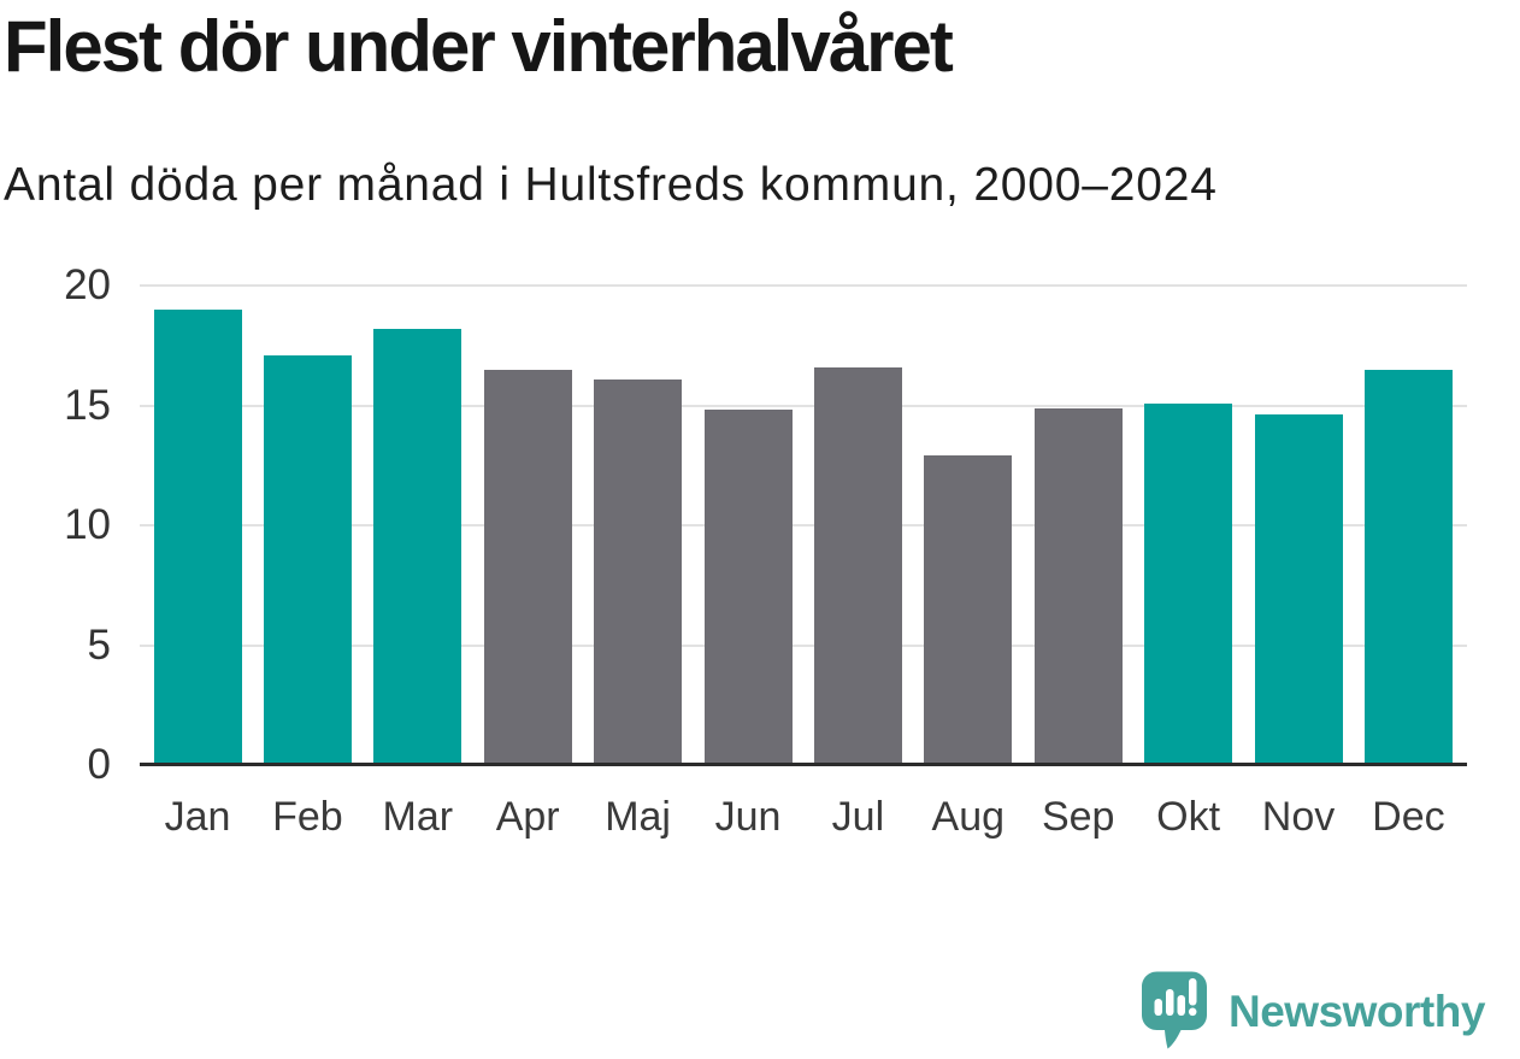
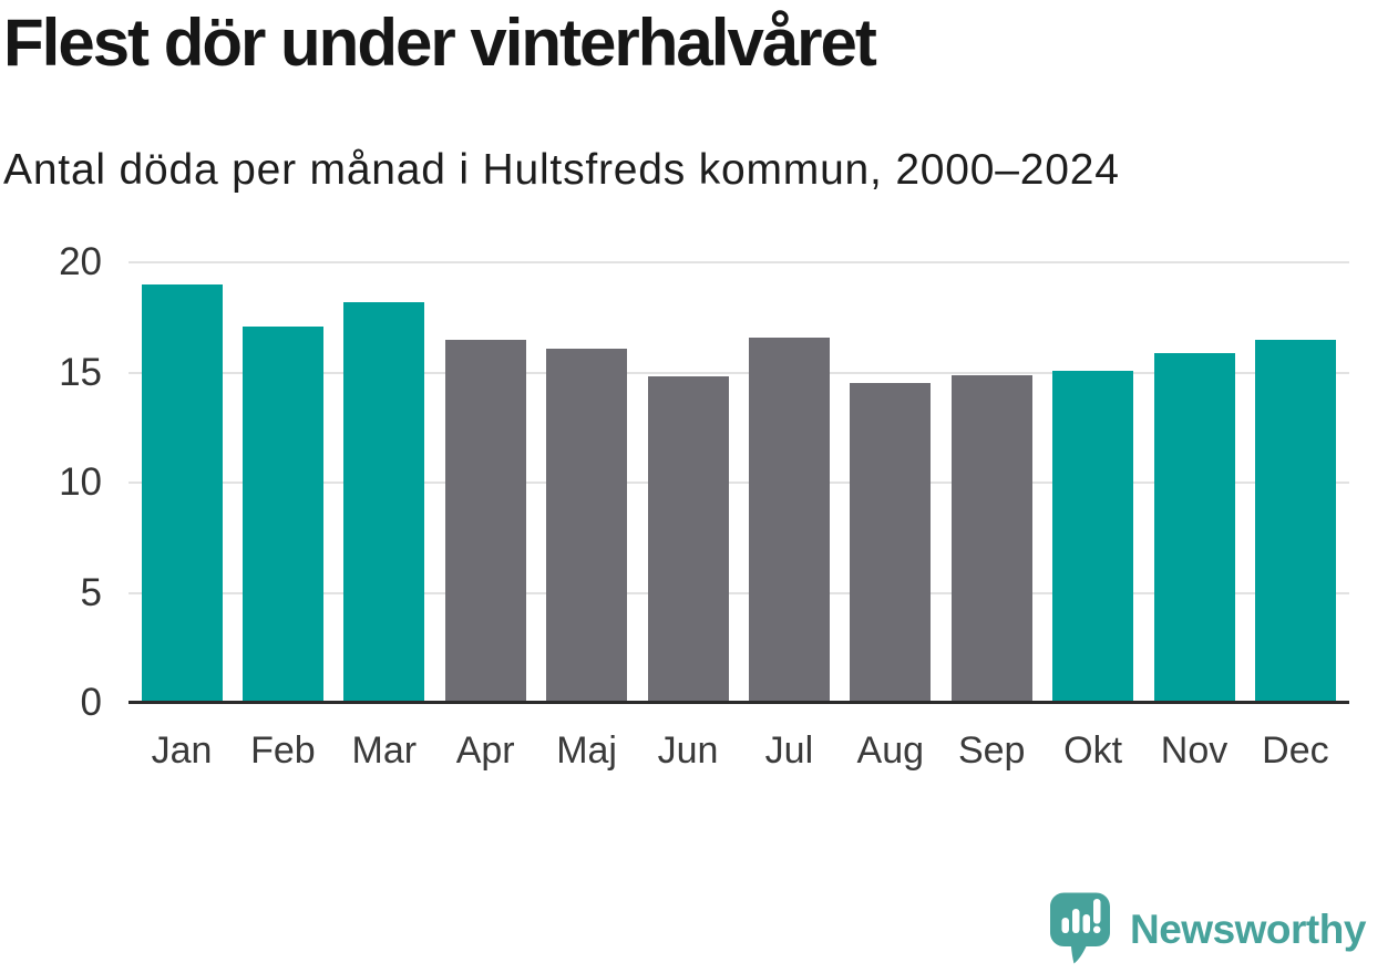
Aug: 12.9 -> 14.5
Nov: 14.6 -> 15.9
